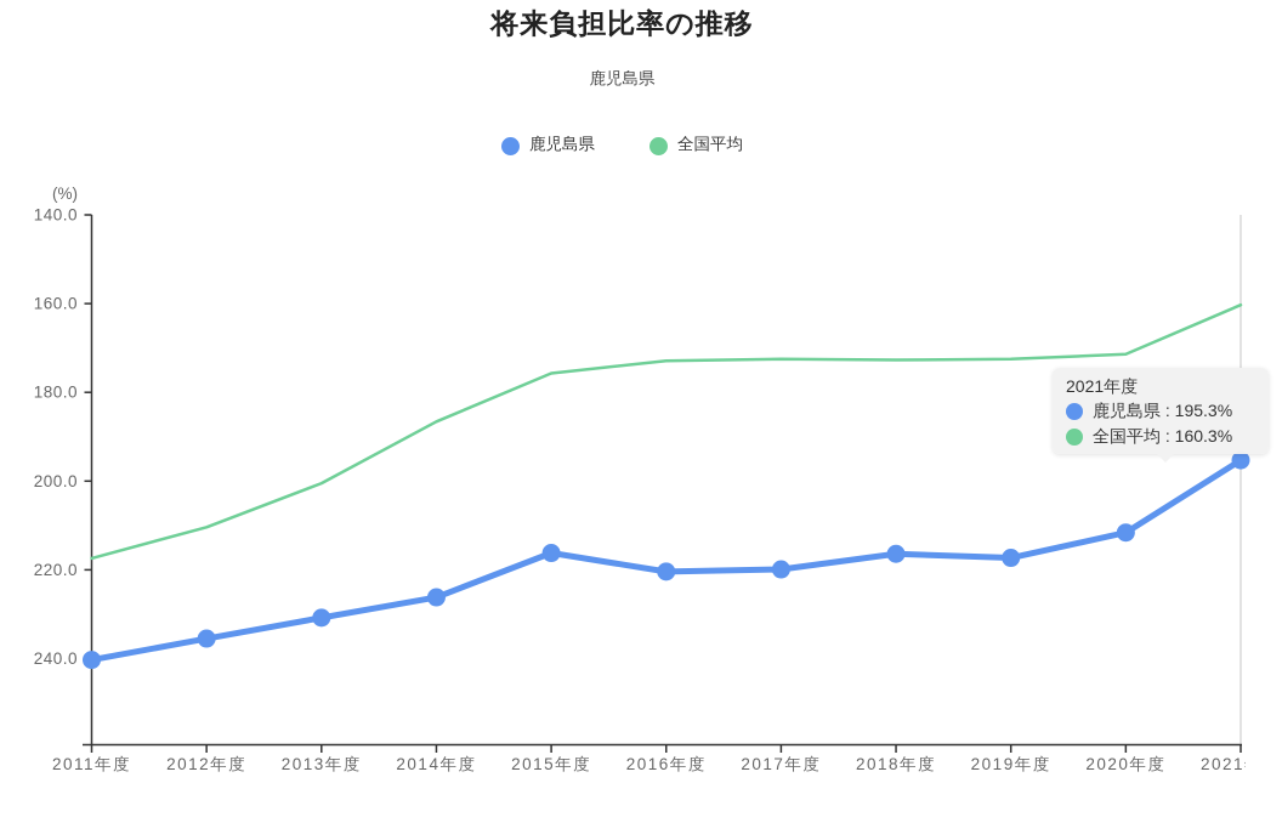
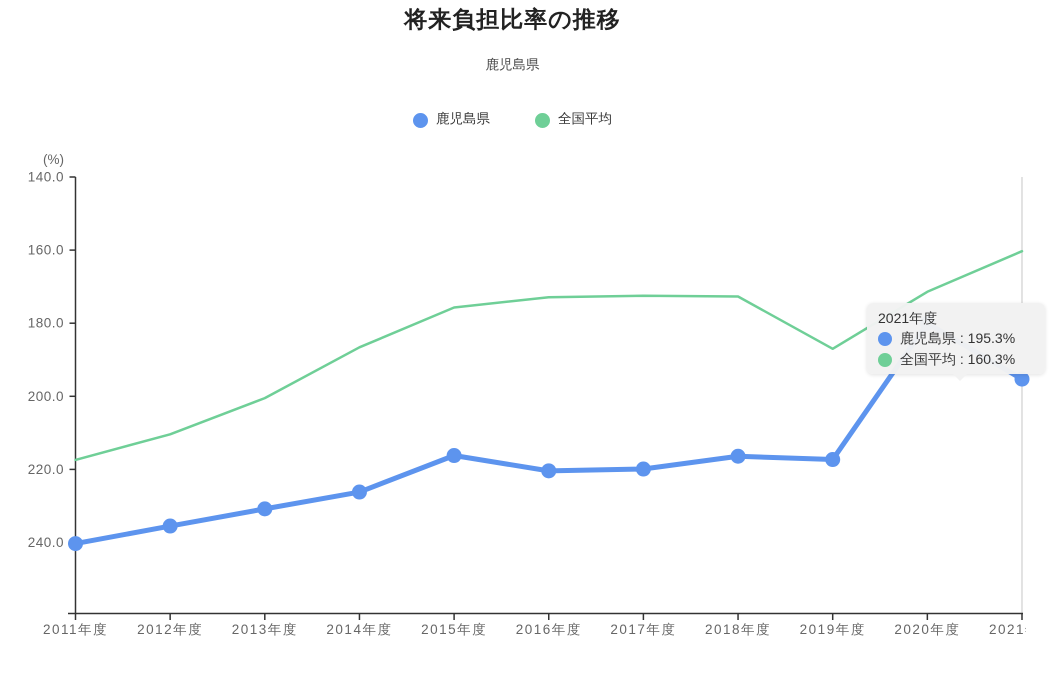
全国平均/2019年度: 172 -> 187
鹿児島県/2020年度: 212 -> 180
